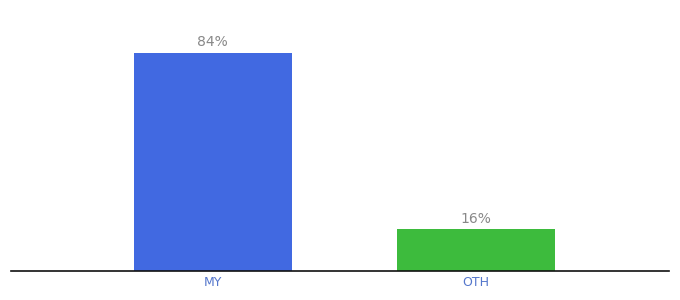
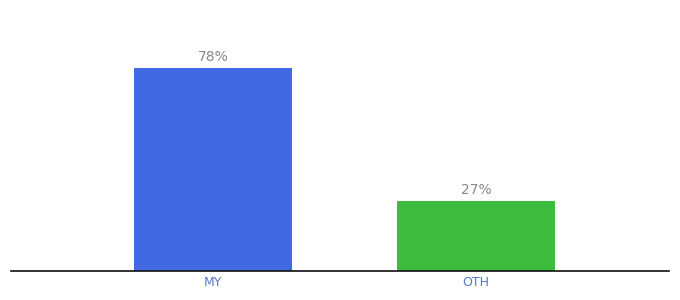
MY: 84% -> 78%
OTH: 16% -> 27%
